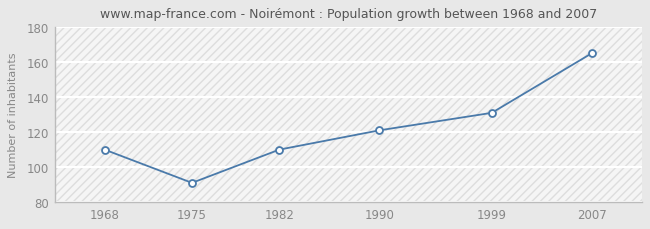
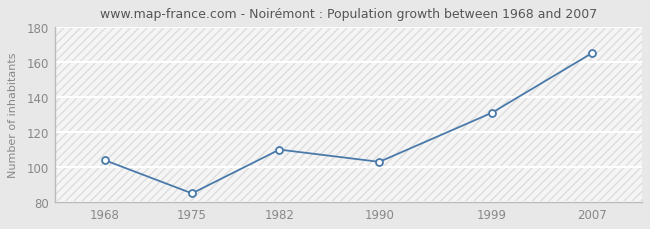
1968: 110 -> 104
1975: 91 -> 85
1990: 121 -> 103
